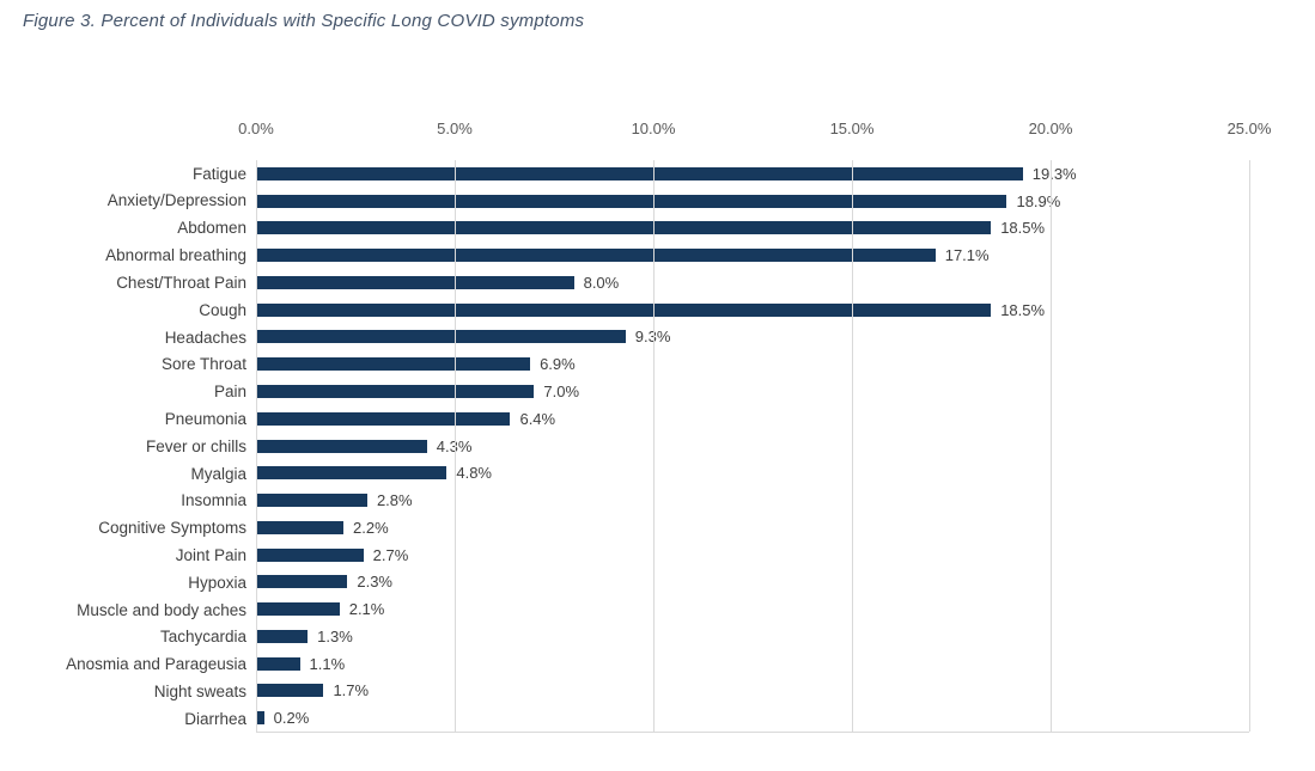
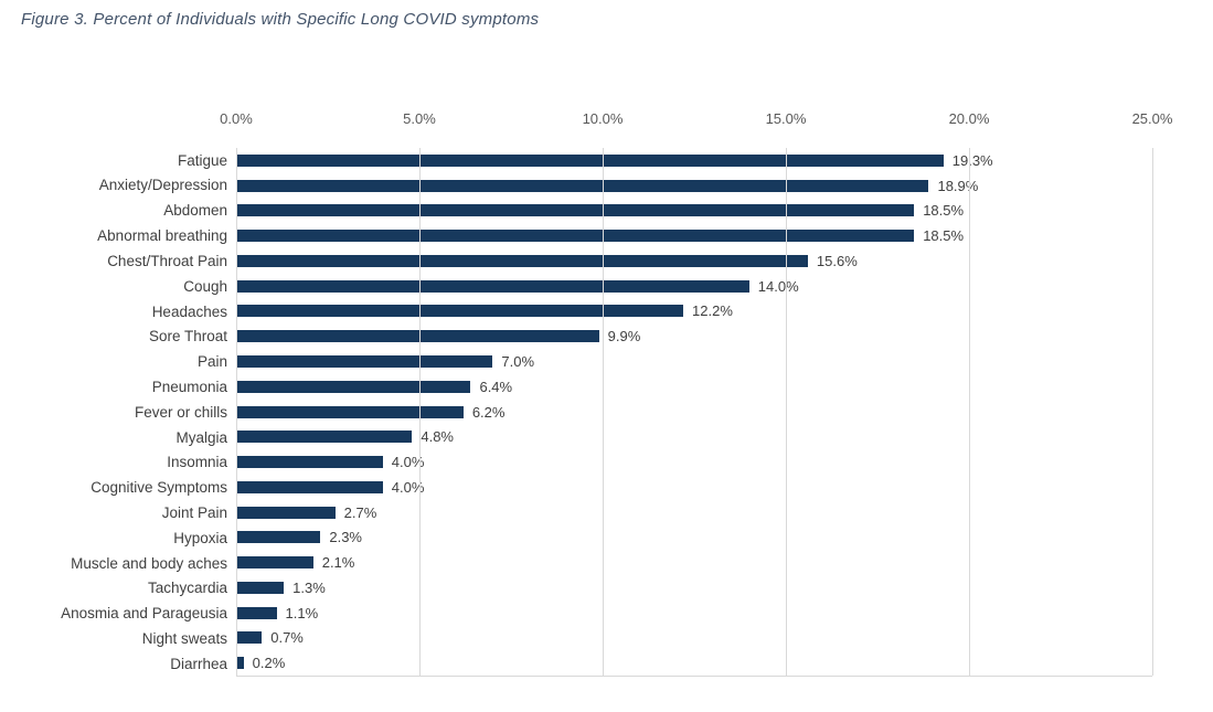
Abnormal breathing: 17.1% -> 18.5%
Chest/Throat Pain: 8.0% -> 15.6%
Cough: 18.5% -> 14.0%
Headaches: 9.3% -> 12.2%
Sore Throat: 6.9% -> 9.9%
Fever or chills: 4.3% -> 6.2%
Insomnia: 2.8% -> 4.0%
Cognitive Symptoms: 2.2% -> 4.0%
Night sweats: 1.7% -> 0.7%
